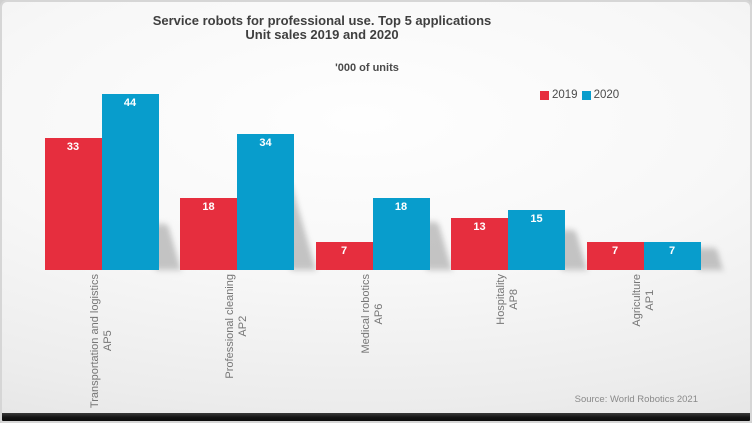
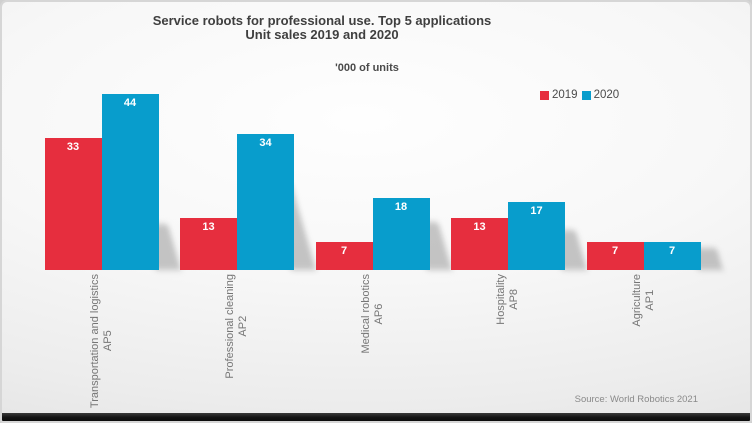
2019/Professional cleaning: 18 -> 13
2020/Hospitality: 15 -> 17
